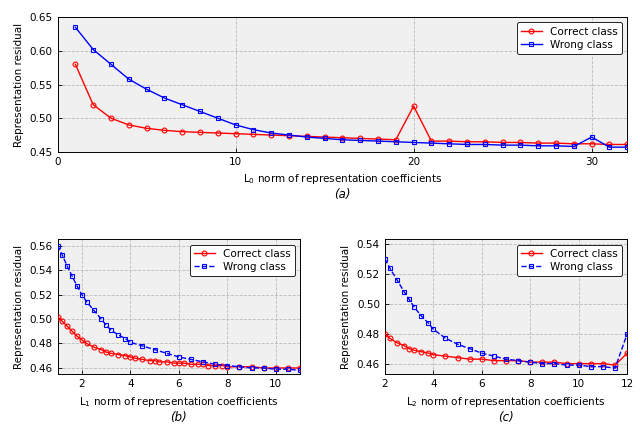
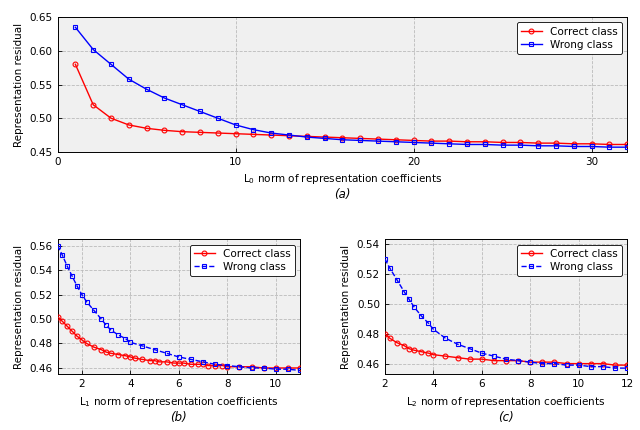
Correct class/20: 0.518 -> 0.467
Wrong class/30: 0.472 -> 0.458
Correct class/12: 0.467 -> 0.459
Wrong class/12: 0.480 -> 0.457
